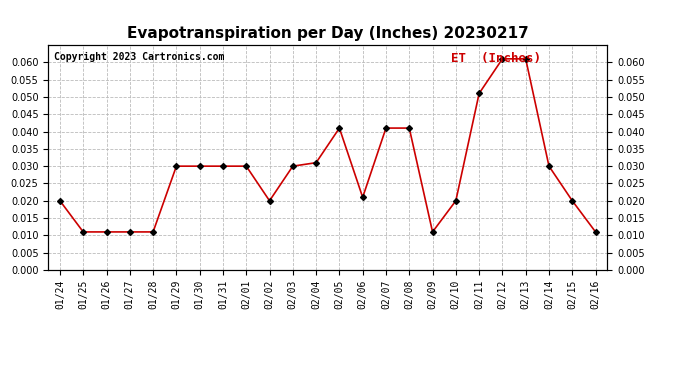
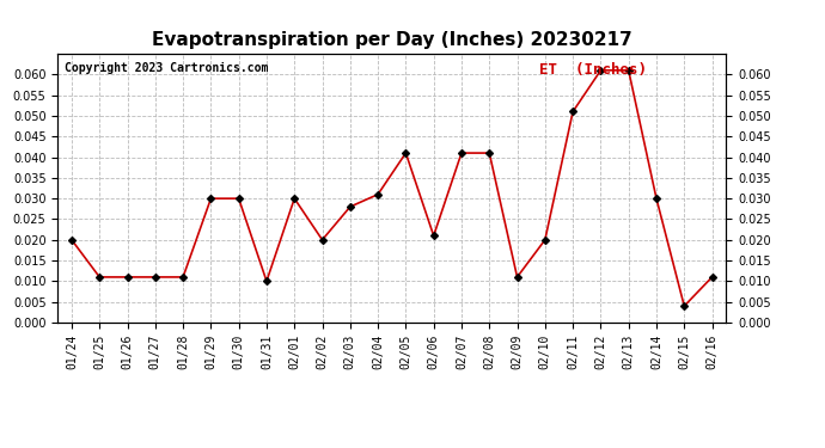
01/31: 0.030 -> 0.010
02/03: 0.030 -> 0.028
02/15: 0.020 -> 0.004
